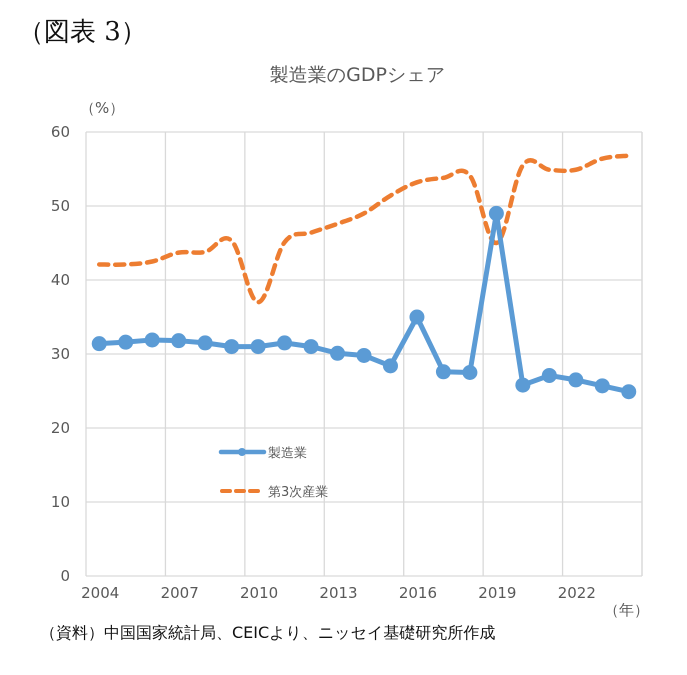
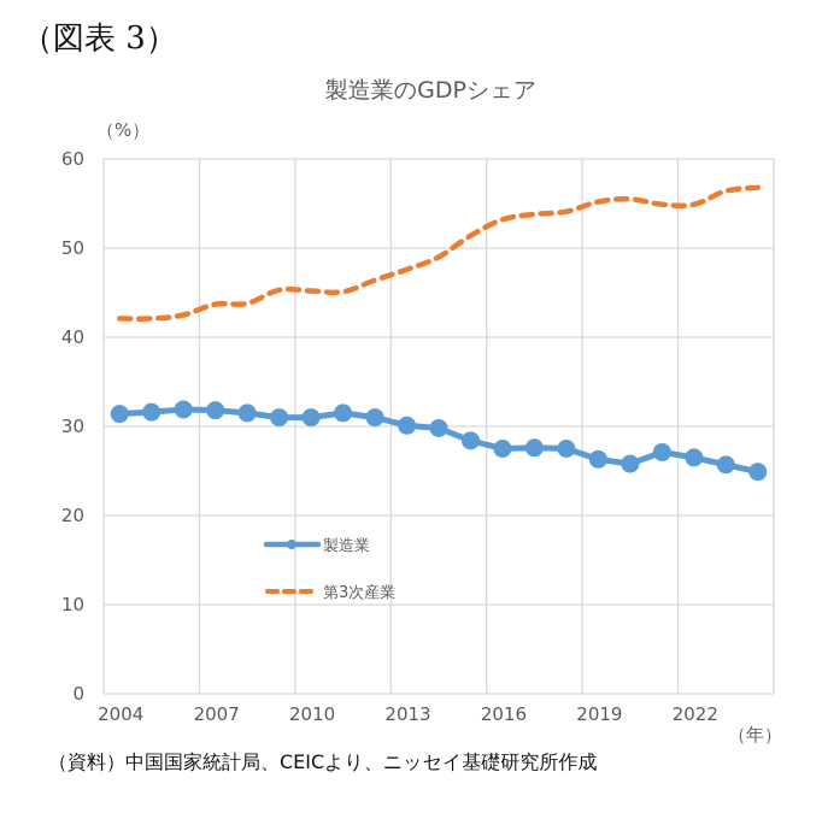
第3次産業/2010: 37 -> 45
製造業/2016: 35 -> 28
製造業/2019: 49 -> 26
第3次産業/2019: 45 -> 55
